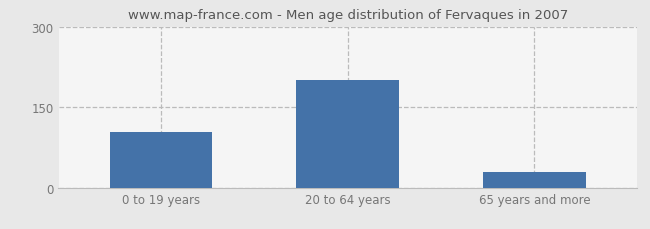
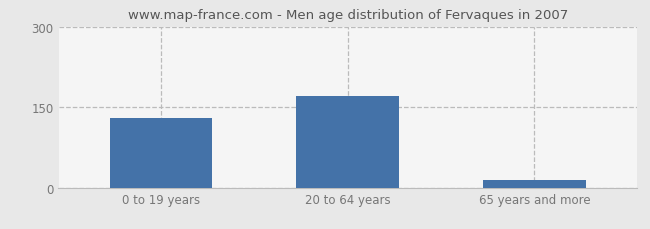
0 to 19 years: 104 -> 130
20 to 64 years: 200 -> 170
65 years and more: 30 -> 15
